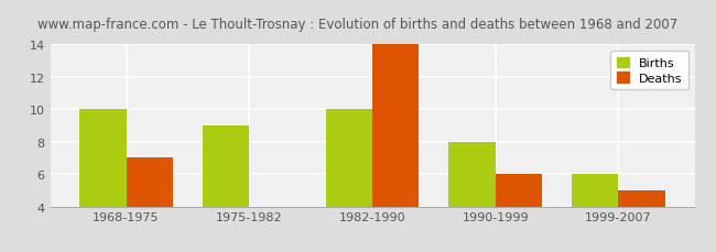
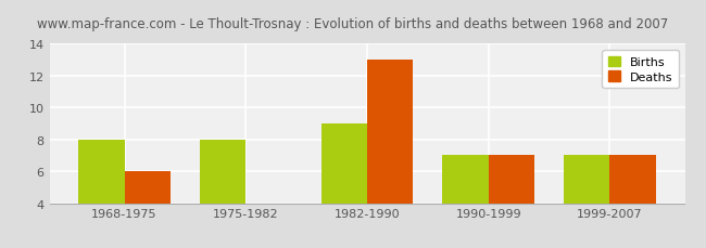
Births/1968-1975: 10 -> 8
Deaths/1968-1975: 7 -> 6
Births/1975-1982: 9 -> 8
Births/1982-1990: 10 -> 9
Deaths/1982-1990: 14 -> 13
Births/1990-1999: 8 -> 7
Deaths/1990-1999: 6 -> 7
Births/1999-2007: 6 -> 7
Deaths/1999-2007: 5 -> 7
